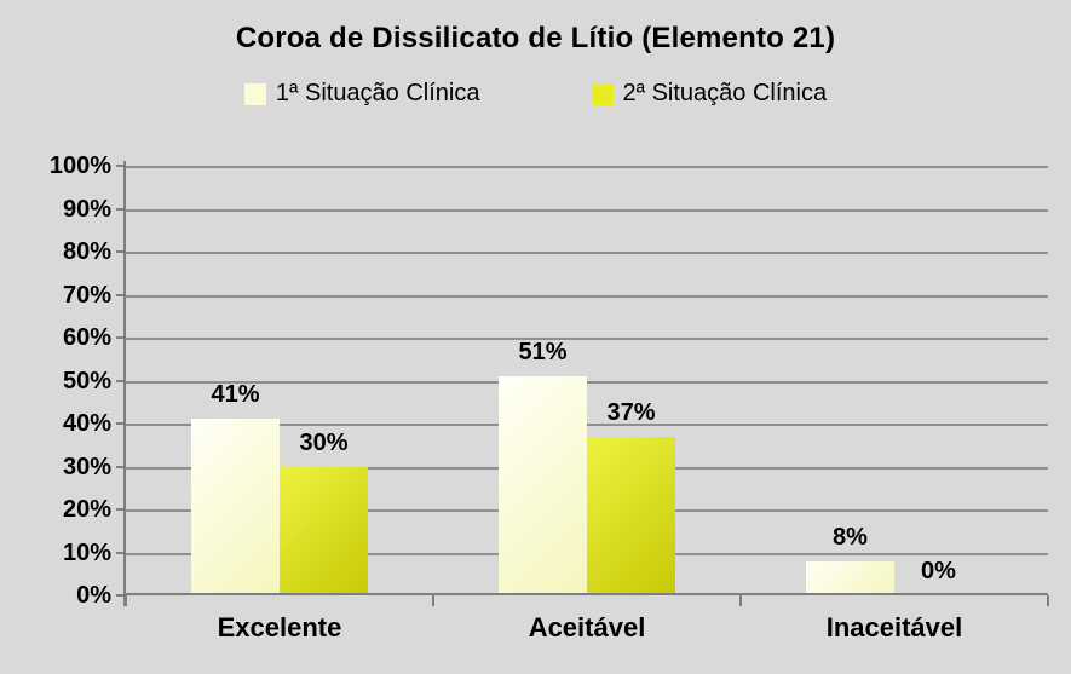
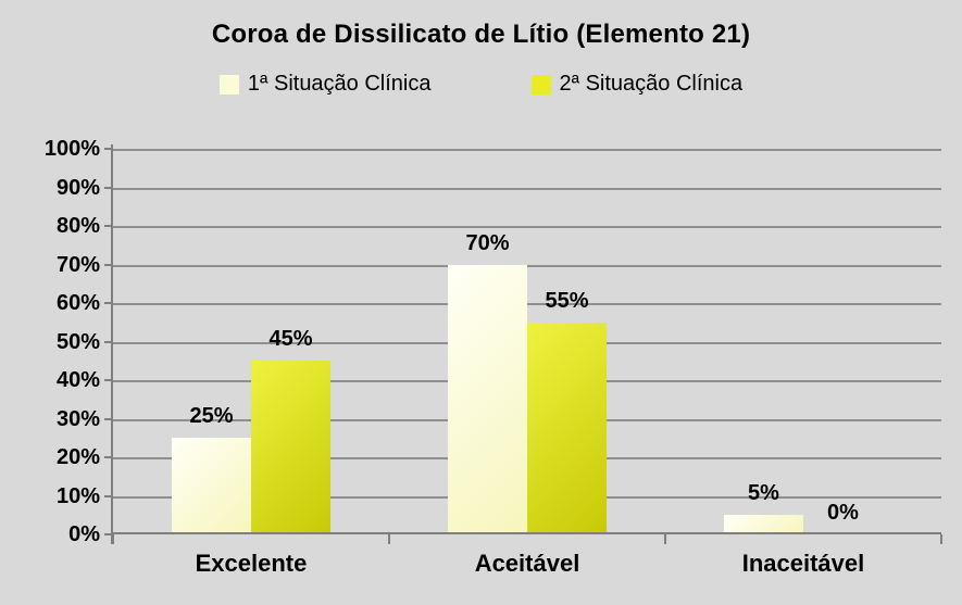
1ª Situação Clínica/Excelente: 41% -> 25%
2ª Situação Clínica/Excelente: 30% -> 45%
1ª Situação Clínica/Aceitável: 51% -> 70%
2ª Situação Clínica/Aceitável: 37% -> 55%
1ª Situação Clínica/Inaceitável: 8% -> 5%
